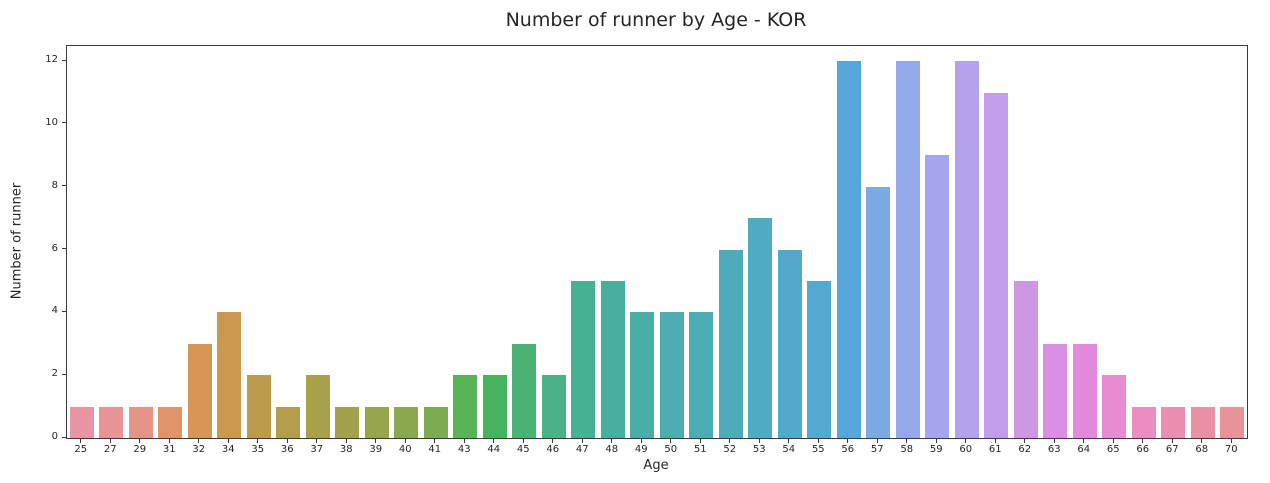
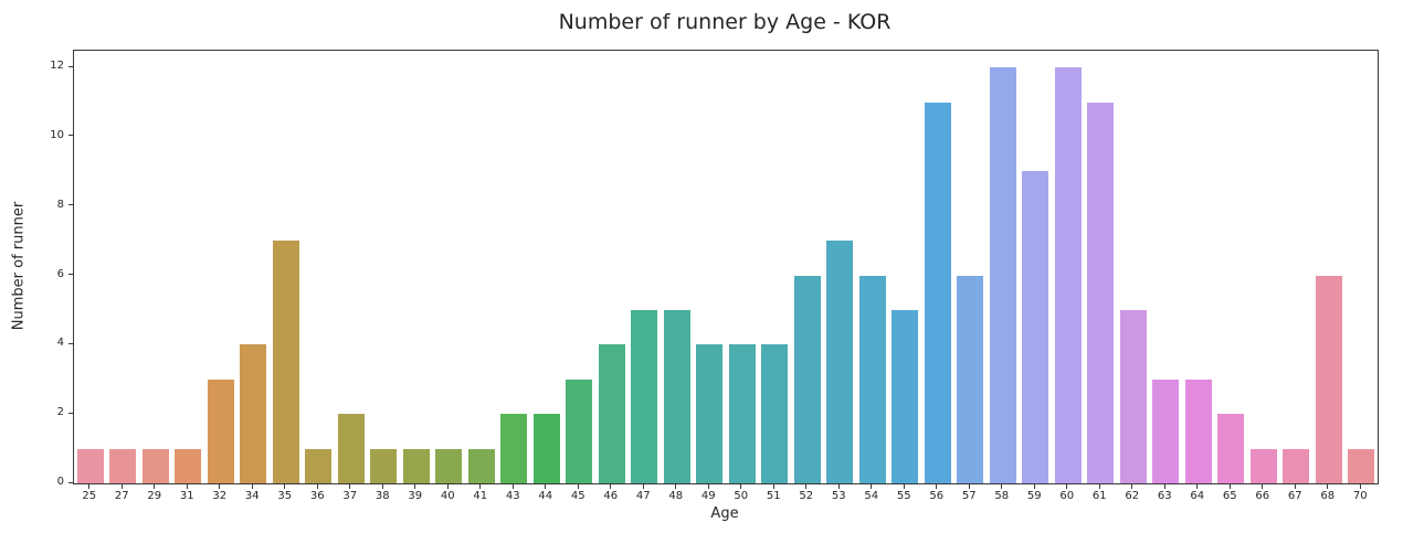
35: 2 -> 7
46: 2 -> 4
56: 12 -> 11
57: 8 -> 6
68: 1 -> 6
